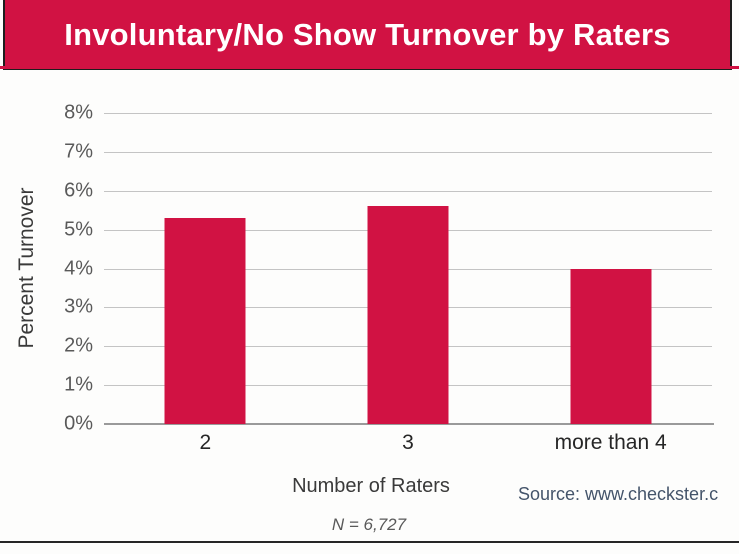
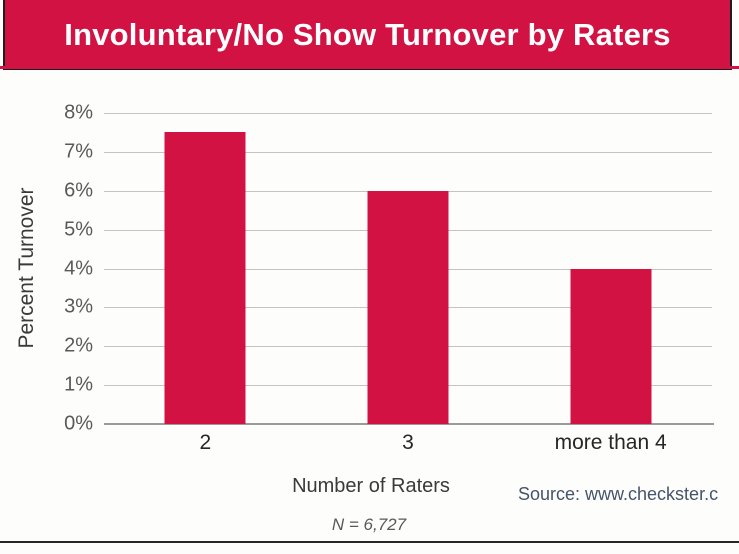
2: 5.3% -> 7.5%
3: 5.6% -> 6.0%
